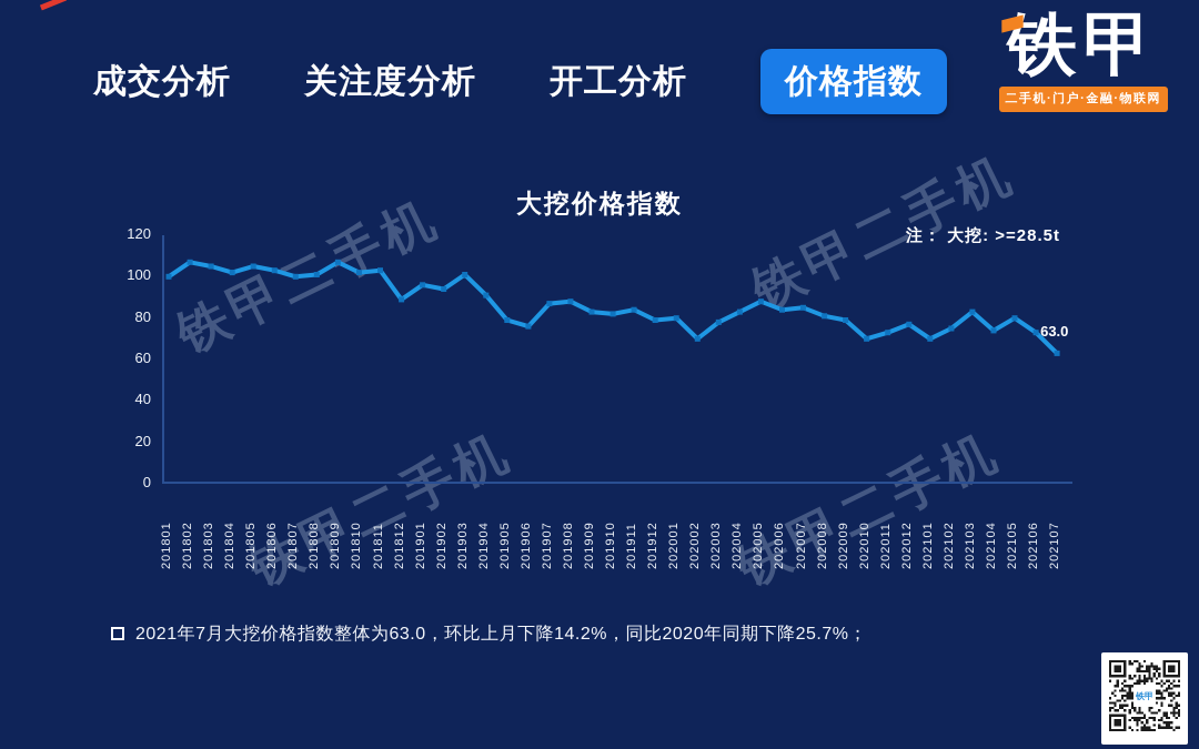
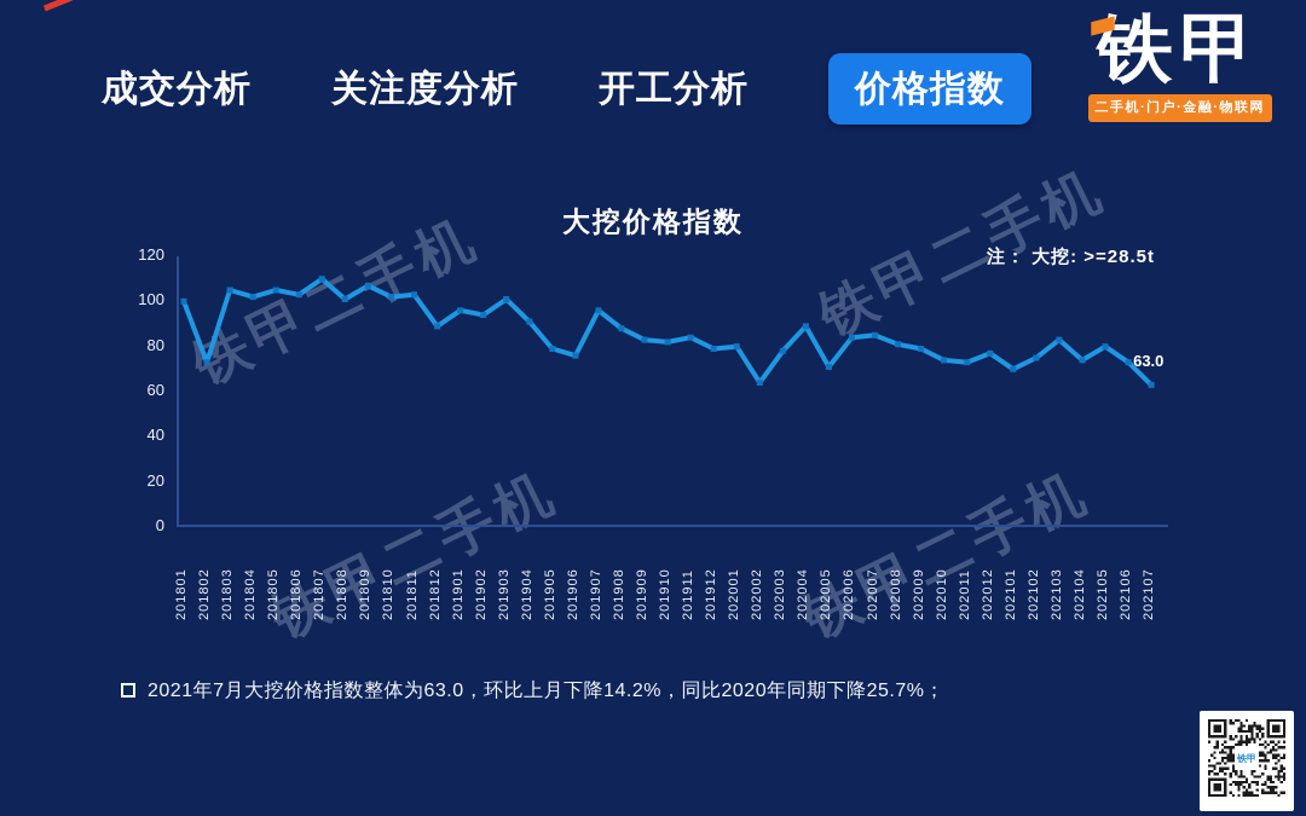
201802: 107 -> 73
201807: 100 -> 110
201907: 87 -> 96
202002: 70 -> 64
202004: 83 -> 89
202005: 88 -> 71
202010: 70 -> 74
